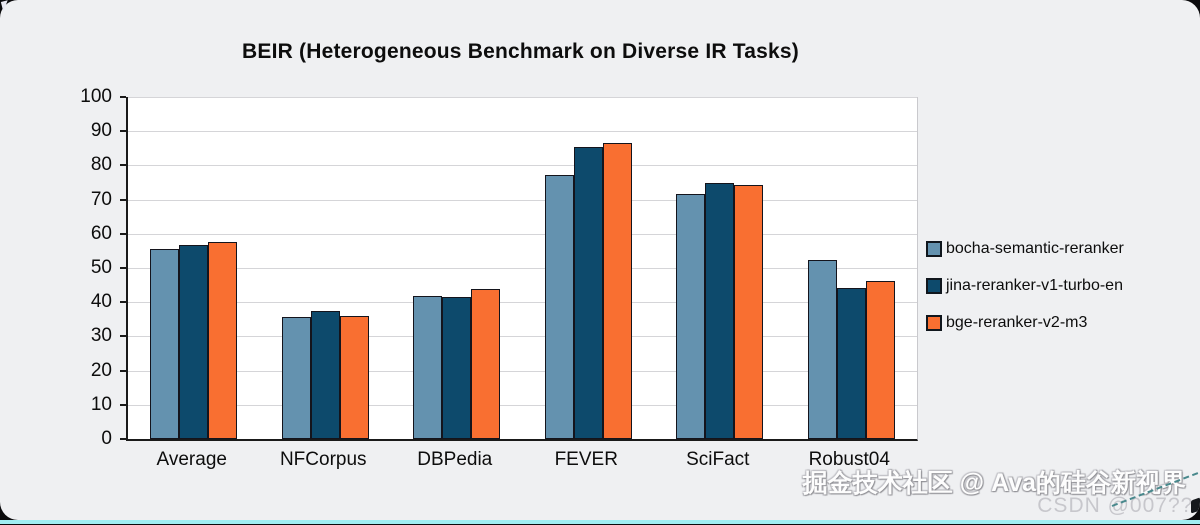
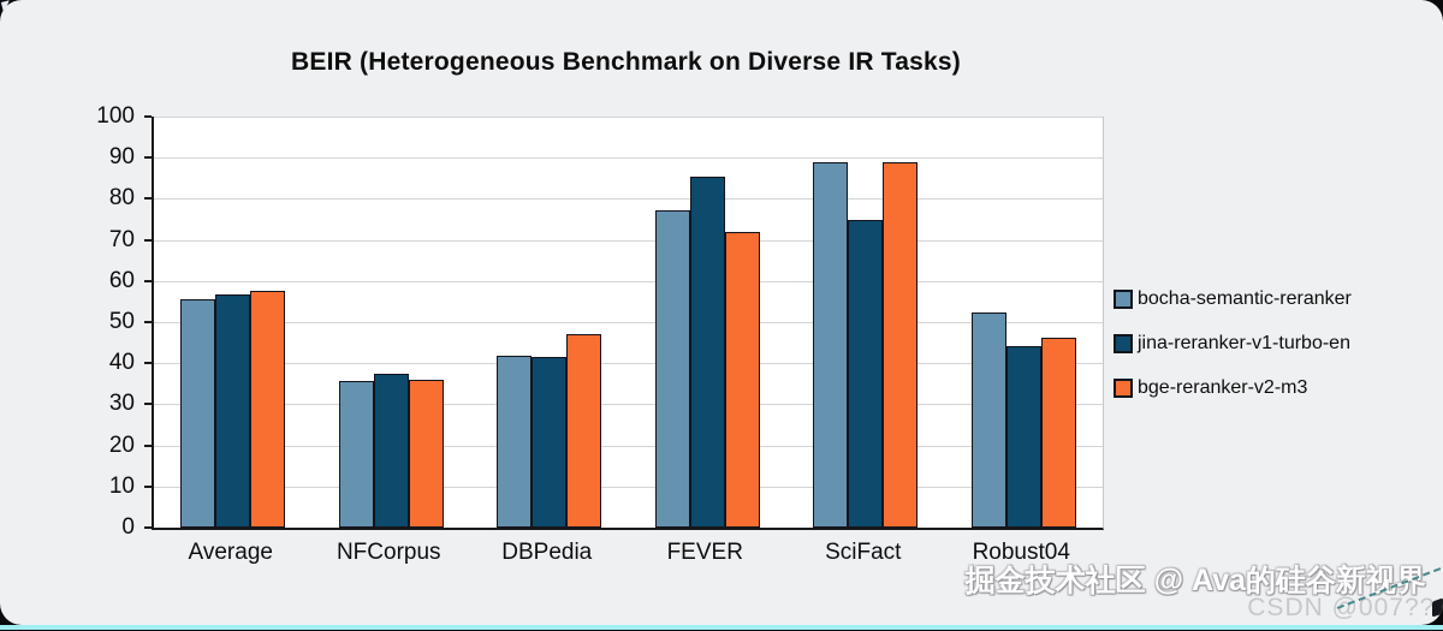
bge-reranker-v2-m3/DBPedia: 44 -> 47
bge-reranker-v2-m3/FEVER: 87 -> 72
bocha-semantic-reranker/SciFact: 72 -> 89
bge-reranker-v2-m3/SciFact: 74 -> 89
